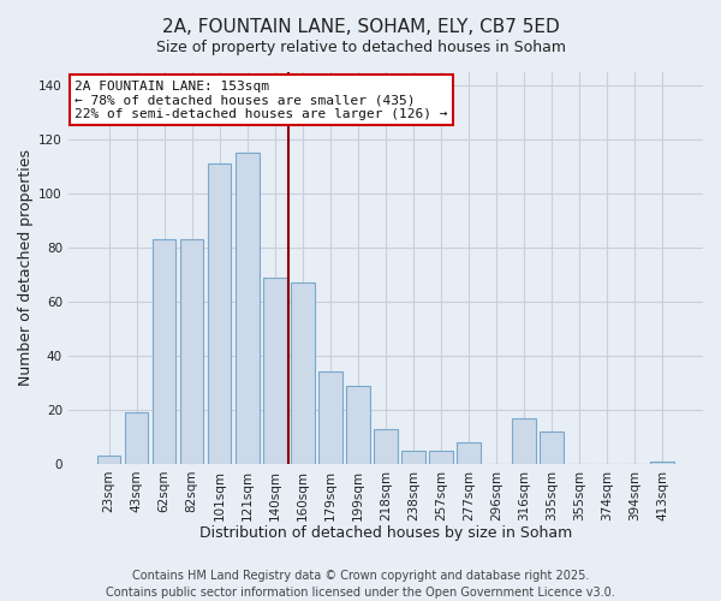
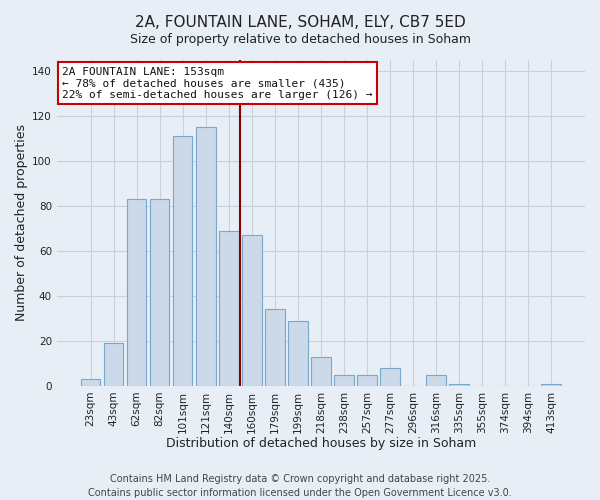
316sqm: 17 -> 5
335sqm: 12 -> 1
